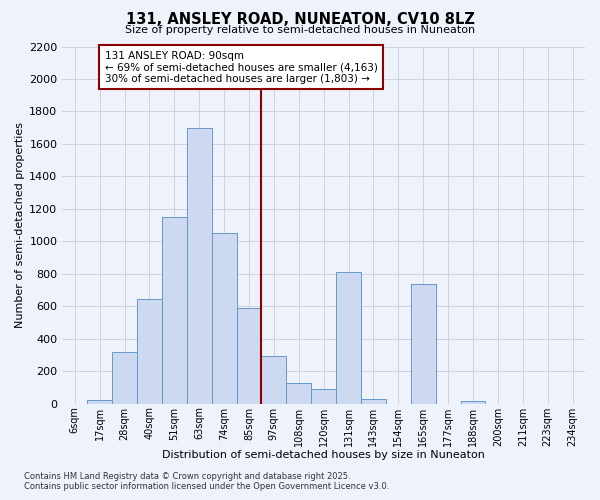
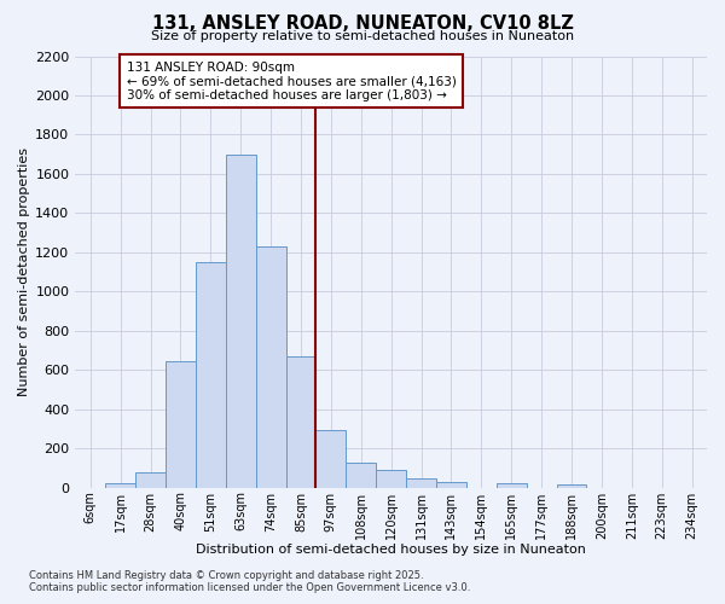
28sqm: 320 -> 80
74sqm: 1050 -> 1230
85sqm: 590 -> 670
131sqm: 810 -> 50
165sqm: 740 -> 20
